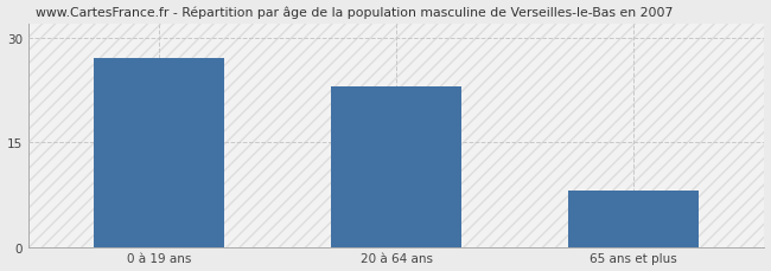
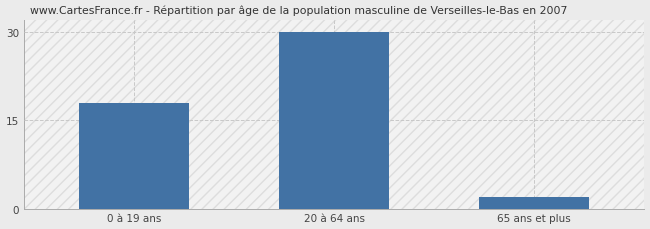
0 à 19 ans: 27 -> 18
20 à 64 ans: 23 -> 30
65 ans et plus: 8 -> 2
